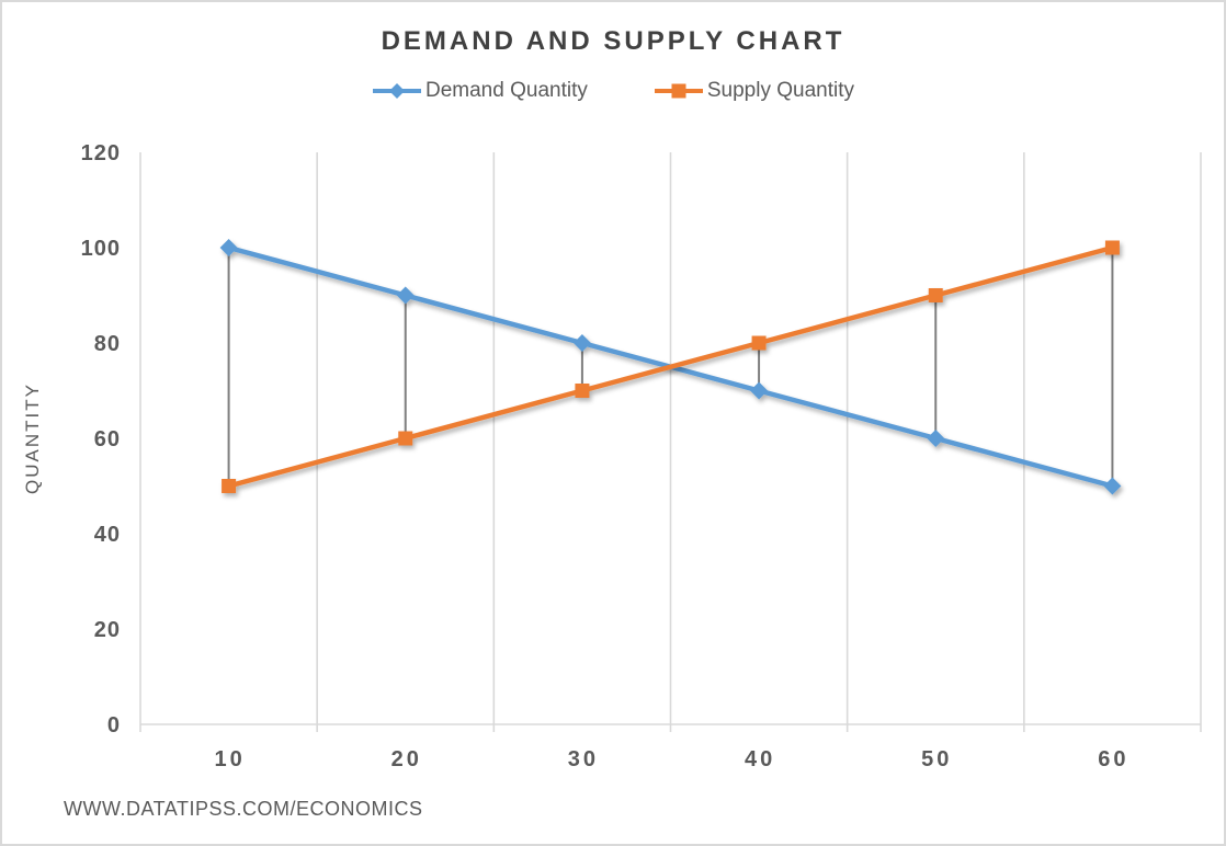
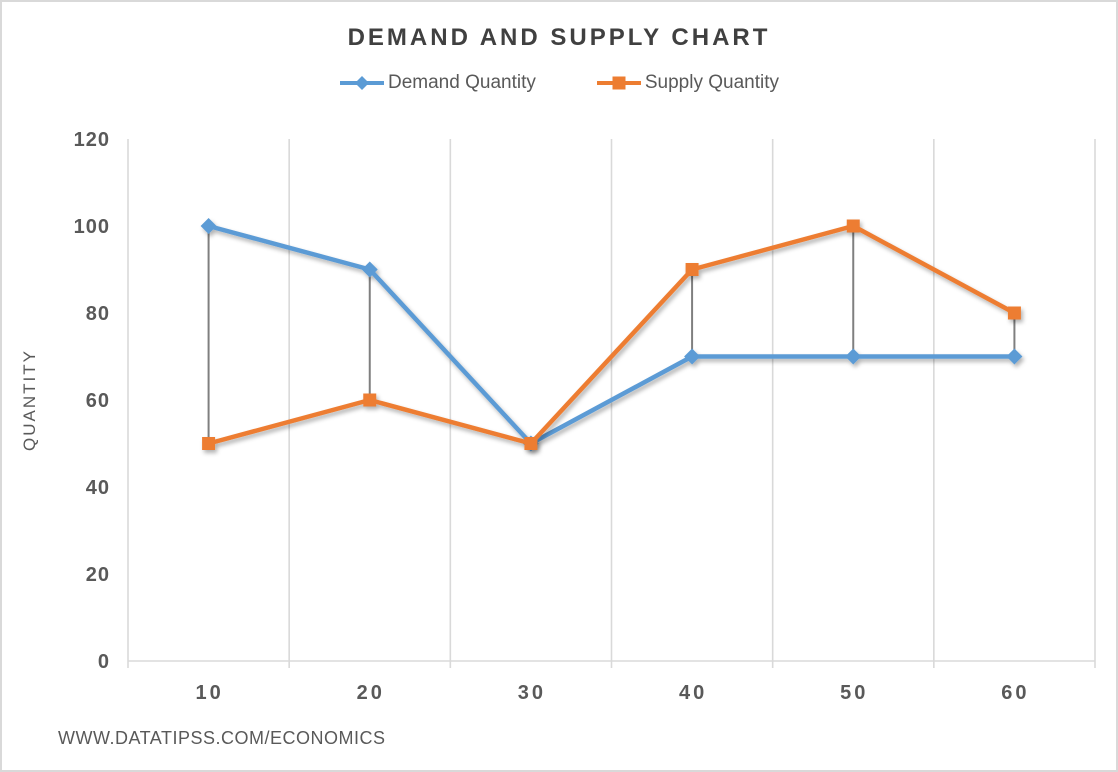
Demand Quantity/30: 80 -> 50
Supply Quantity/30: 70 -> 50
Supply Quantity/40: 80 -> 90
Demand Quantity/50: 60 -> 70
Supply Quantity/50: 90 -> 100
Demand Quantity/60: 50 -> 70
Supply Quantity/60: 100 -> 80
